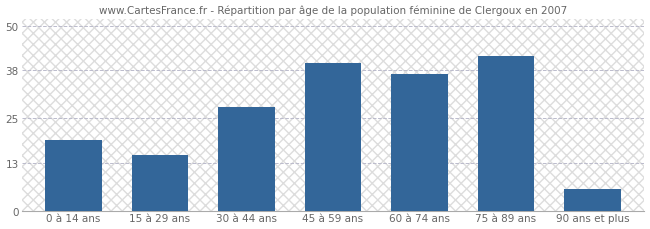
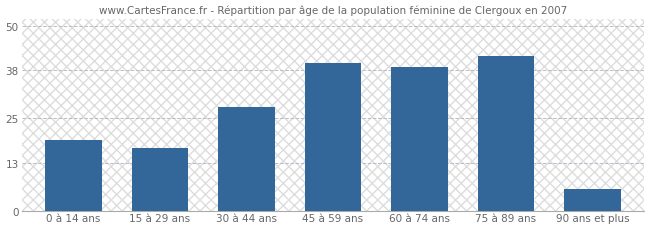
15 à 29 ans: 15 -> 17
60 à 74 ans: 37 -> 39
